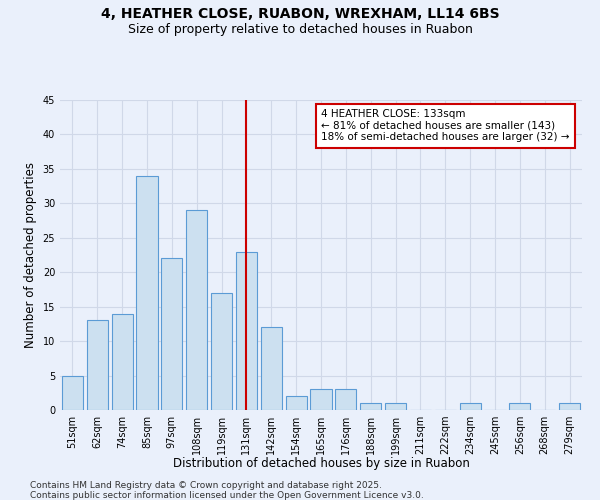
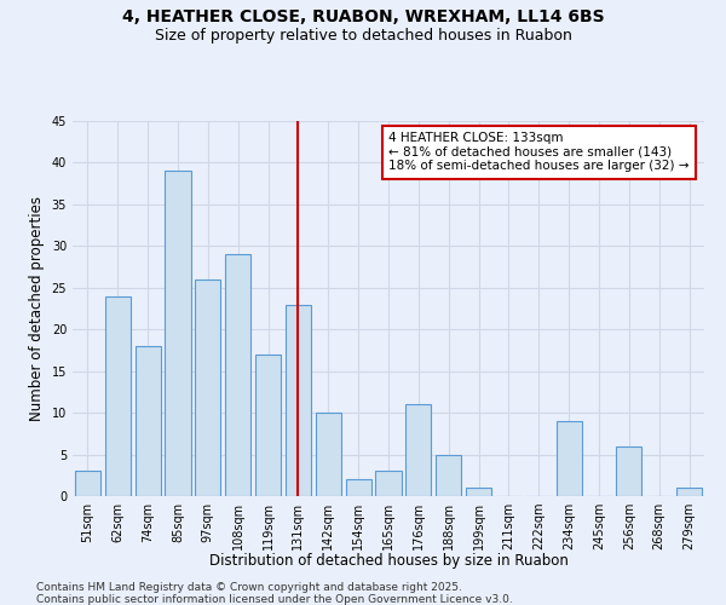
51sqm: 5 -> 3
62sqm: 13 -> 24
74sqm: 14 -> 18
85sqm: 34 -> 39
97sqm: 22 -> 26
142sqm: 12 -> 10
176sqm: 3 -> 11
188sqm: 1 -> 5
234sqm: 1 -> 9
256sqm: 1 -> 6
